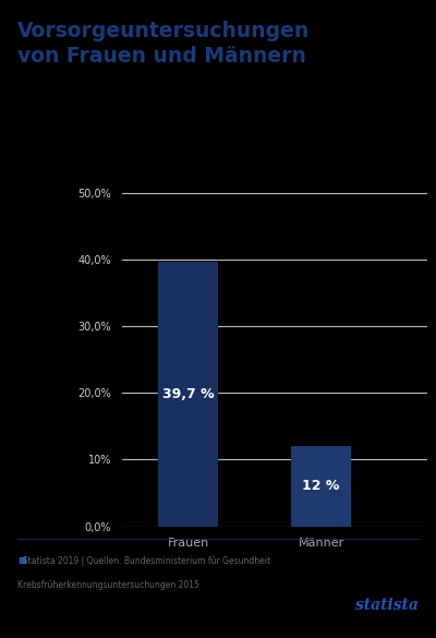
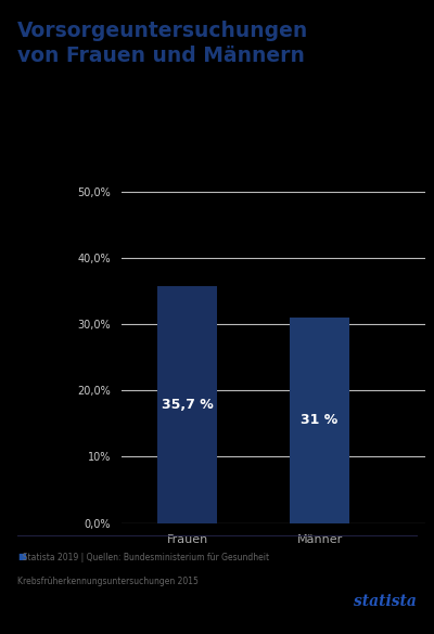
Frauen: 39,7 -> 35,7
Männer: 12 -> 31
